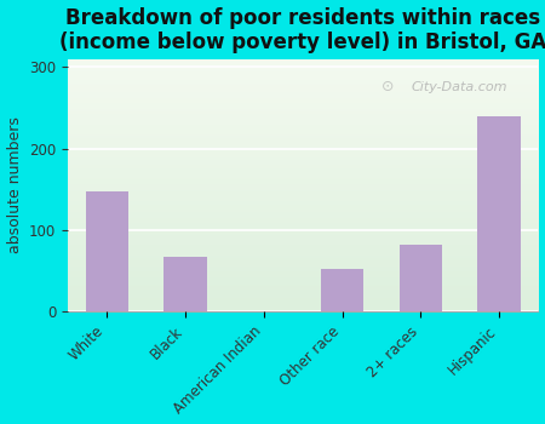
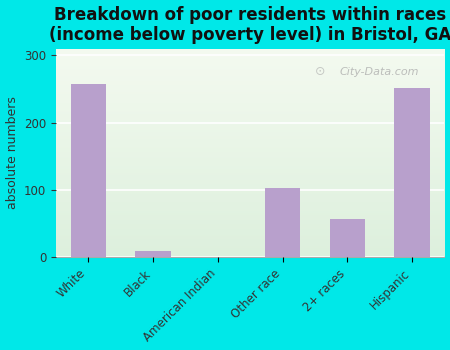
White: 148 -> 258
Black: 68 -> 10
Other race: 52 -> 103
2+ races: 82 -> 57
Hispanic: 240 -> 252
